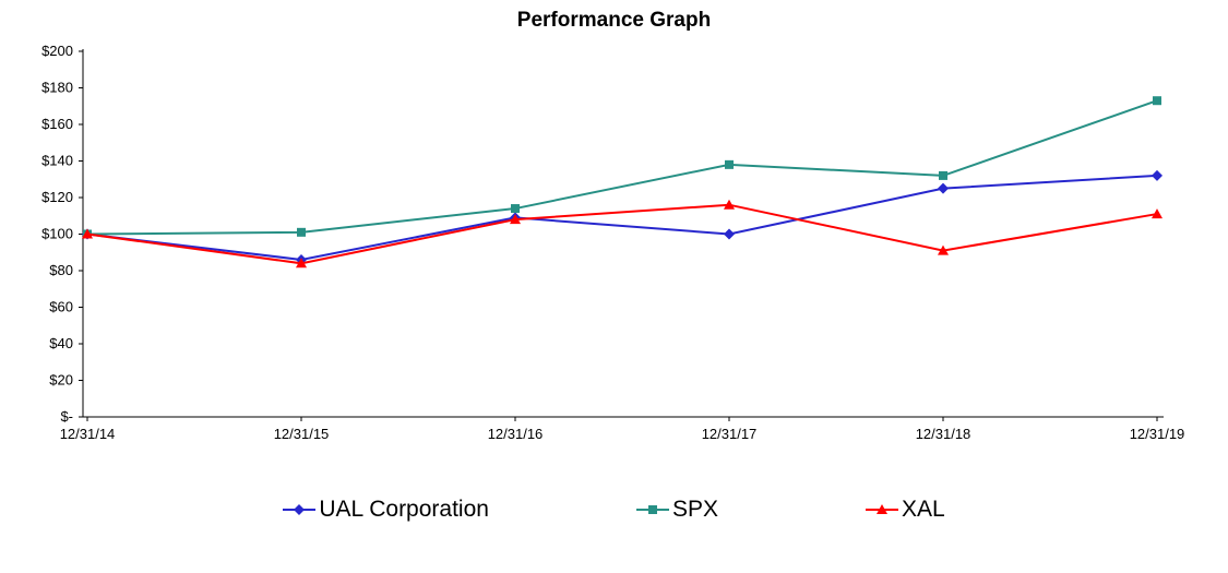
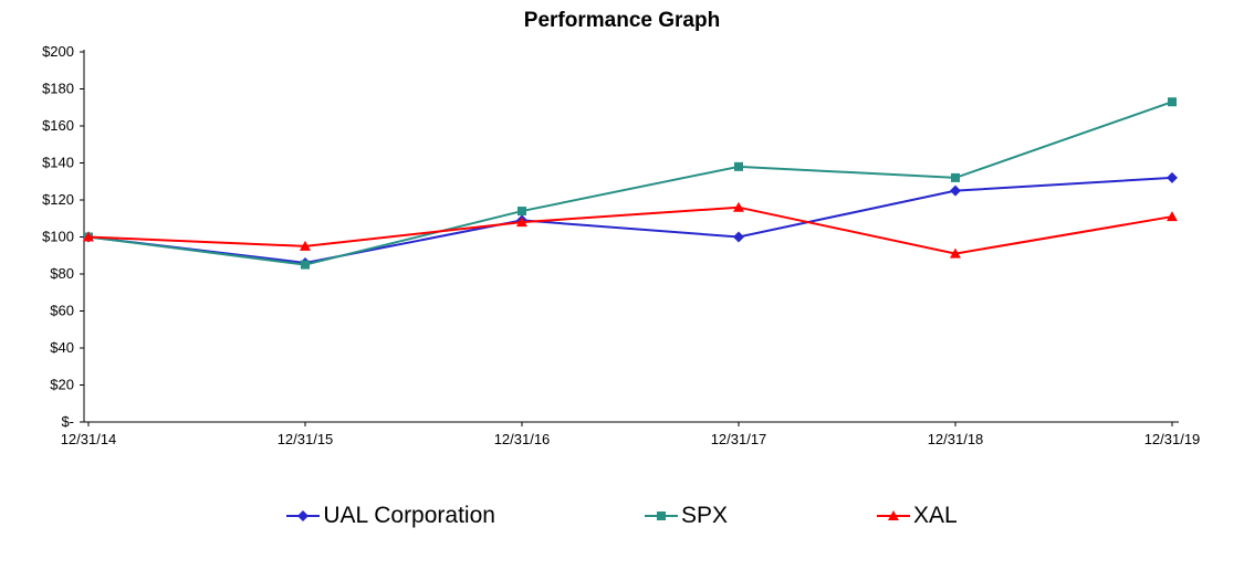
SPX/12/31/15: $101 -> $85
XAL/12/31/15: $84 -> $95
